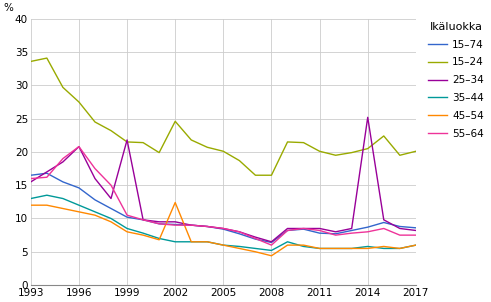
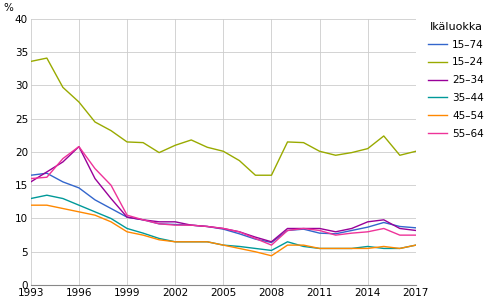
25–34/1999: 21.8 -> 10.2
15–24/2002: 24.6 -> 21.0
45–54/2002: 12.4 -> 6.5
25–34/2014: 25.2 -> 9.5
